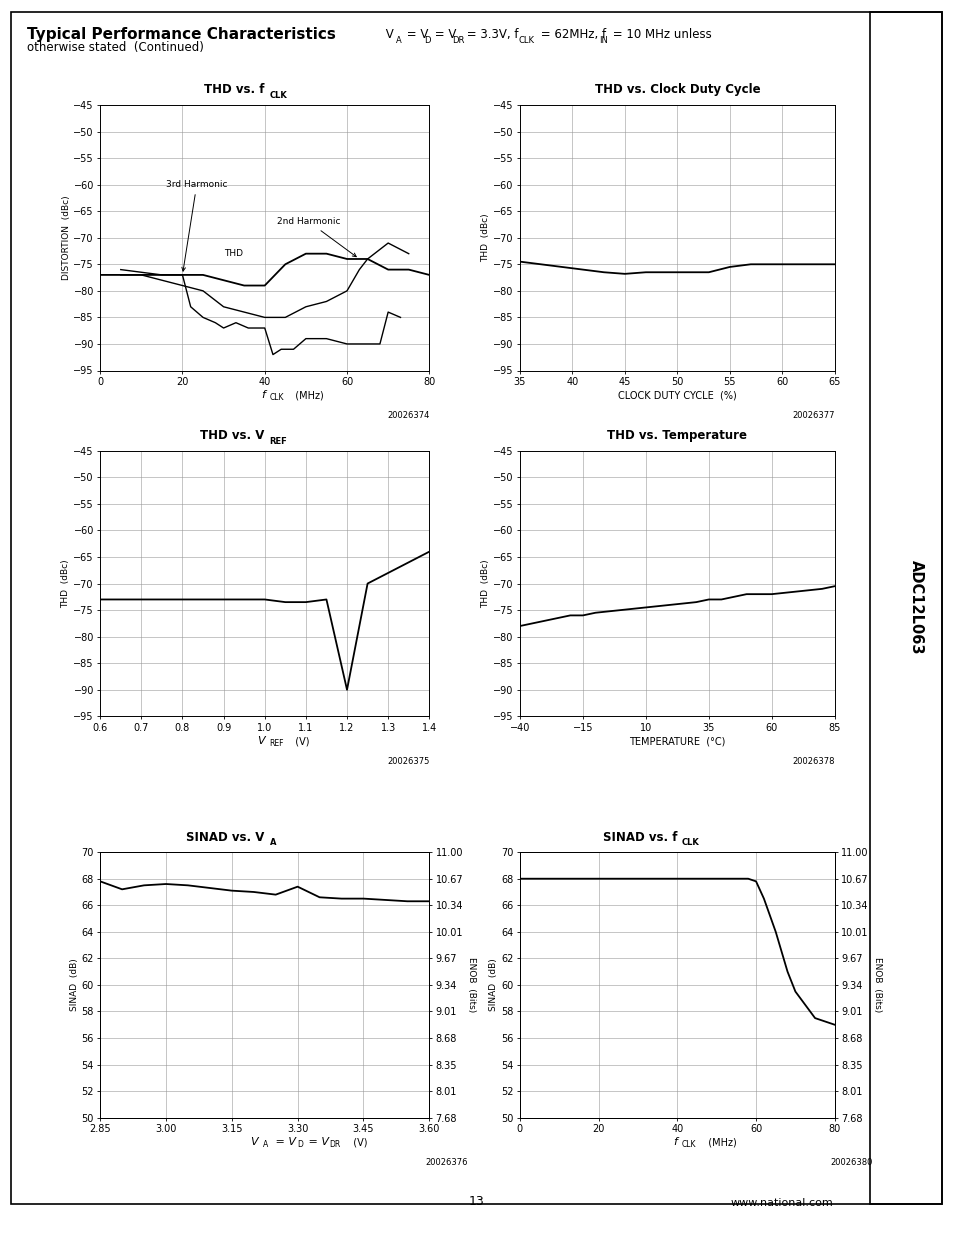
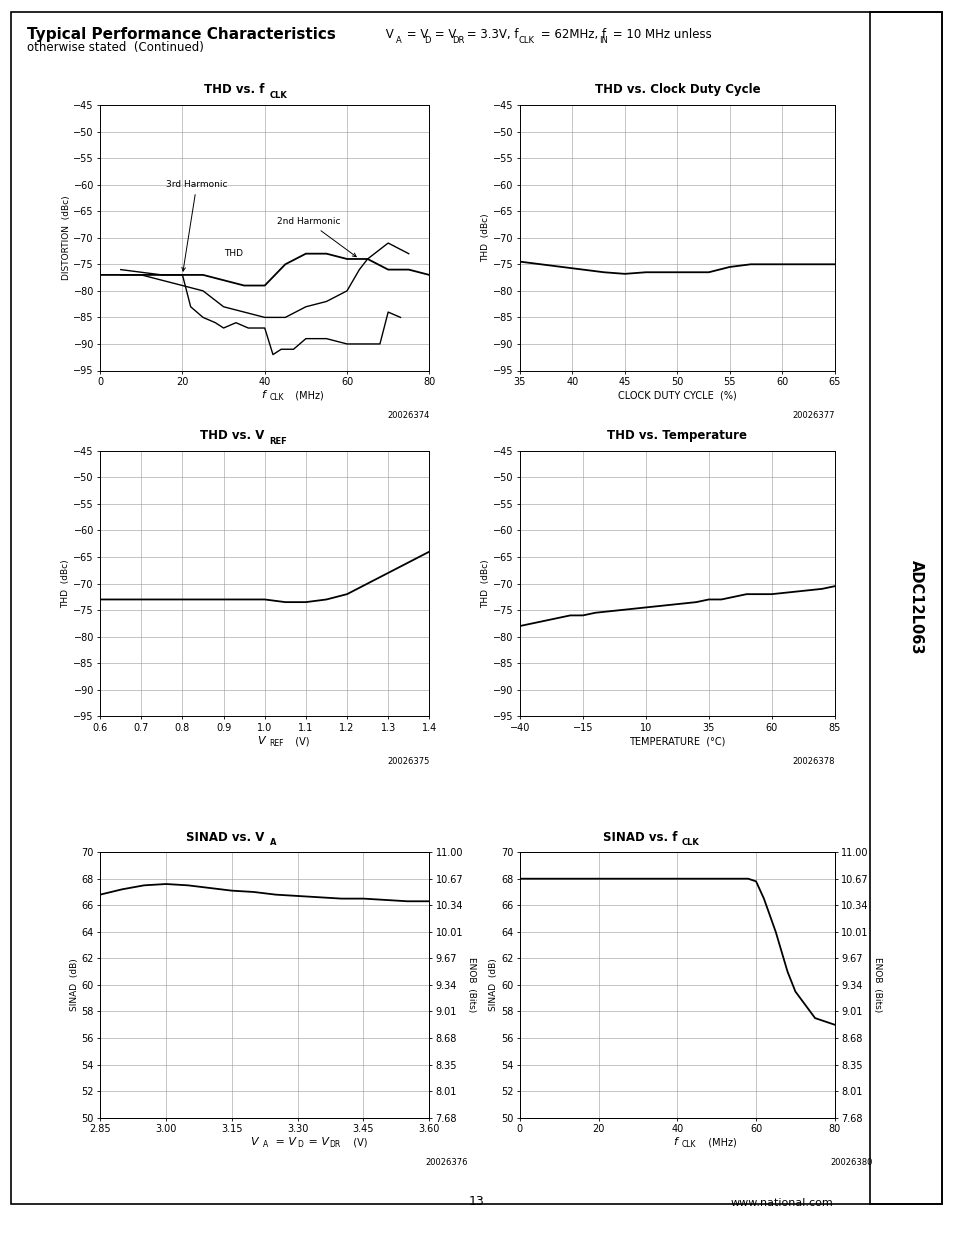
1.2: -90.0 -> -72.0
2.85: 67.8 -> 66.8
3.30: 67.4 -> 66.7
